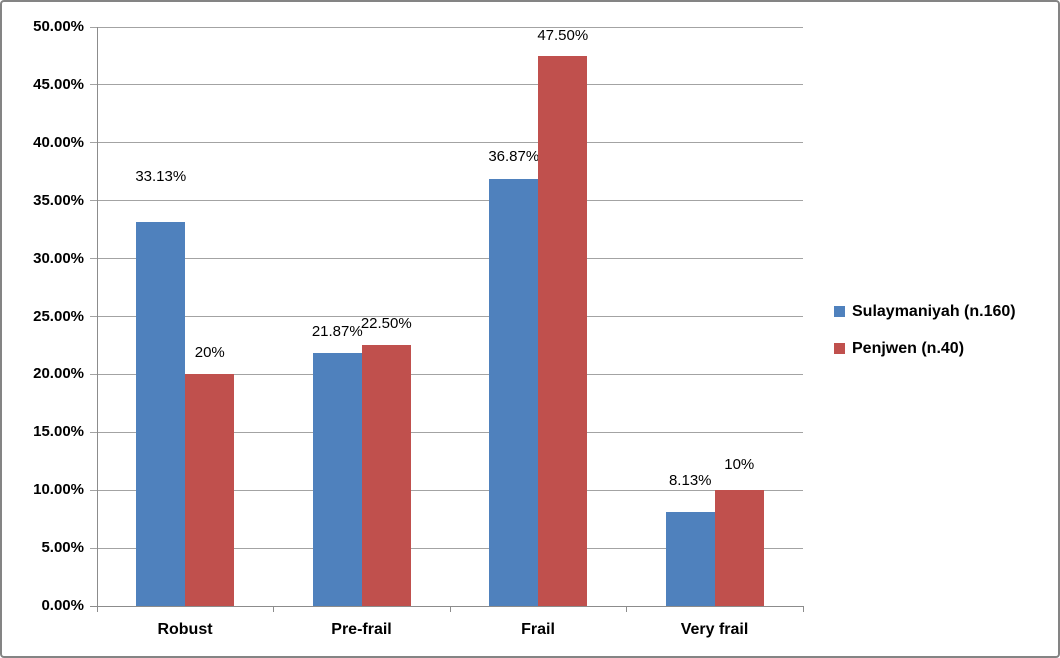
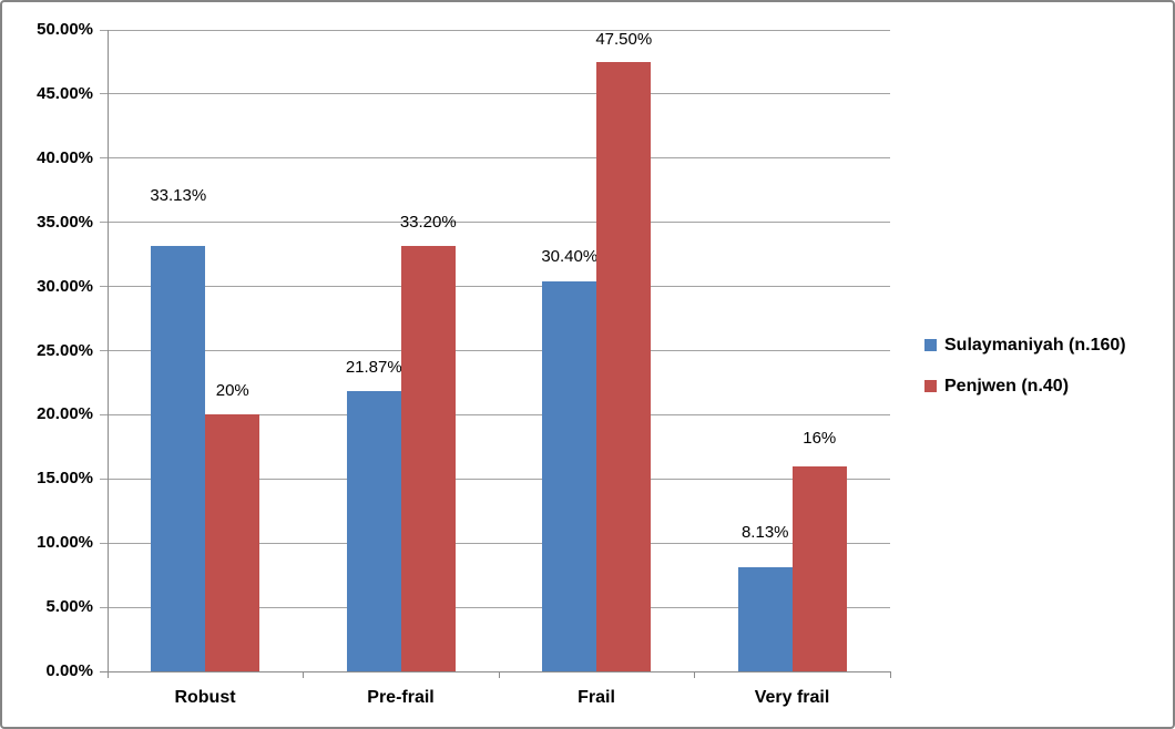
Penjwen (n.40)/Pre-frail: 22.50% -> 33.20%
Sulaymaniyah (n.160)/Frail: 36.87% -> 30.40%
Penjwen (n.40)/Very frail: 10% -> 16%
